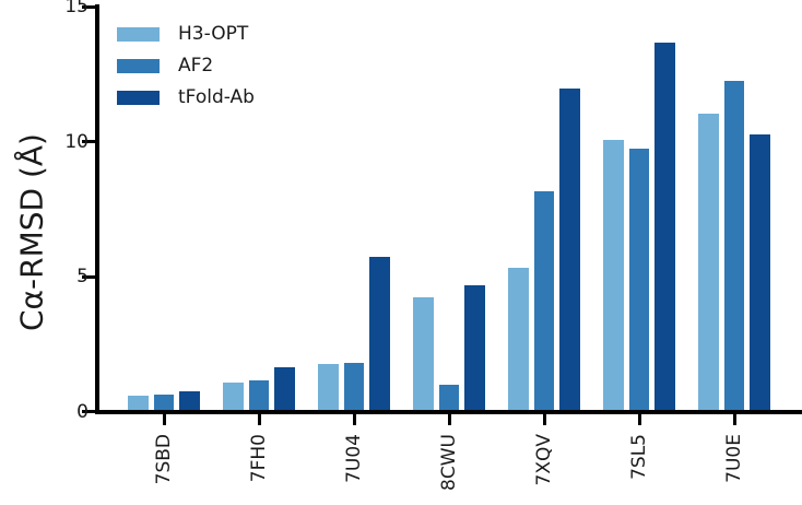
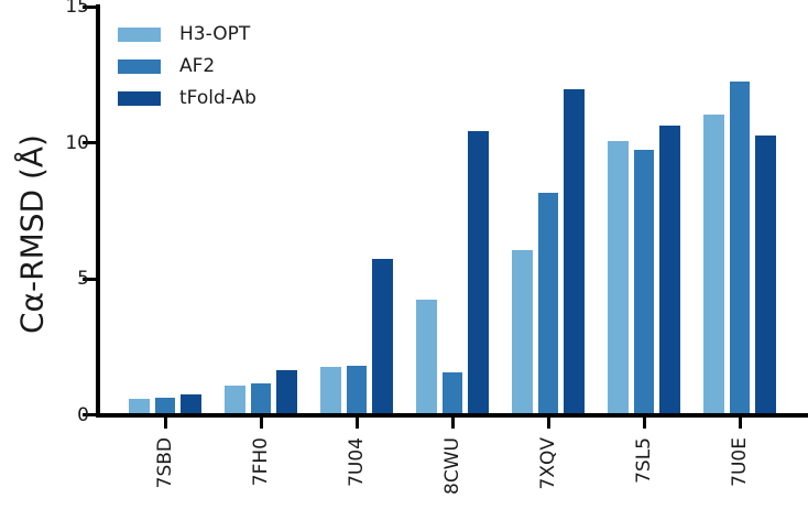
AF2/8CWU: 0.9 -> 1.5
tFold-Ab/8CWU: 4.7 -> 10.4
H3-OPT/7XQV: 5.3 -> 6.0
tFold-Ab/7SL5: 13.6 -> 10.6
